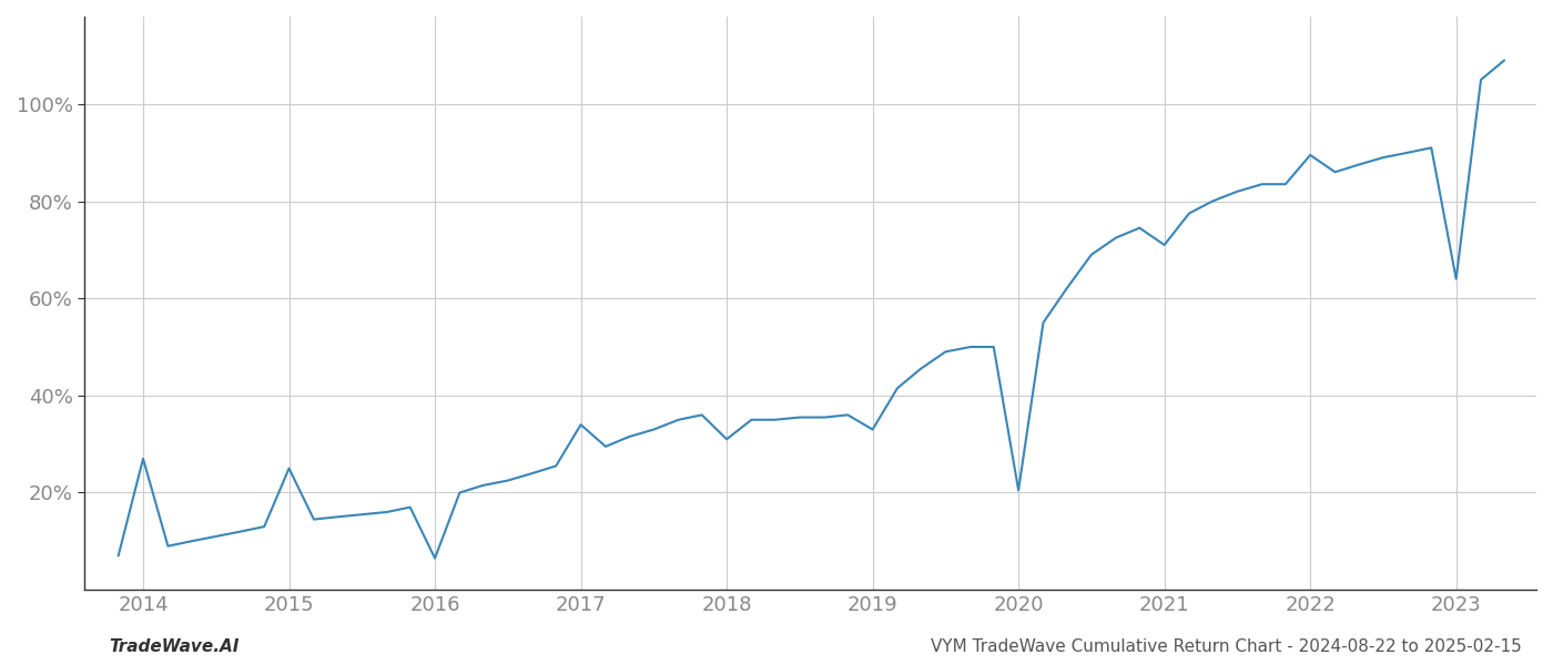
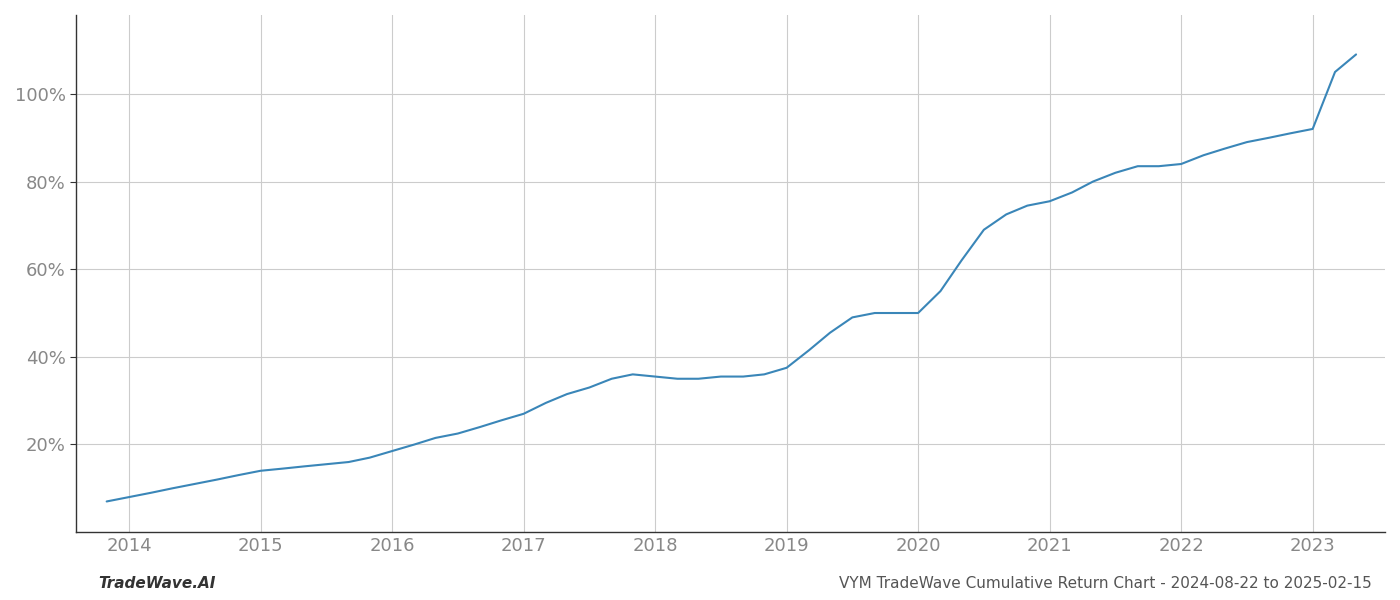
2014: 27.0% -> 8.0%
2015: 25.0% -> 14.0%
2016: 6.5% -> 18.5%
2017: 34.0% -> 27.0%
2018: 31.0% -> 35.5%
2019: 33.0% -> 37.5%
2020: 20.5% -> 50.0%
2021: 71.0% -> 75.5%
2022: 89.5% -> 84.0%
2023: 64.0% -> 92.0%
